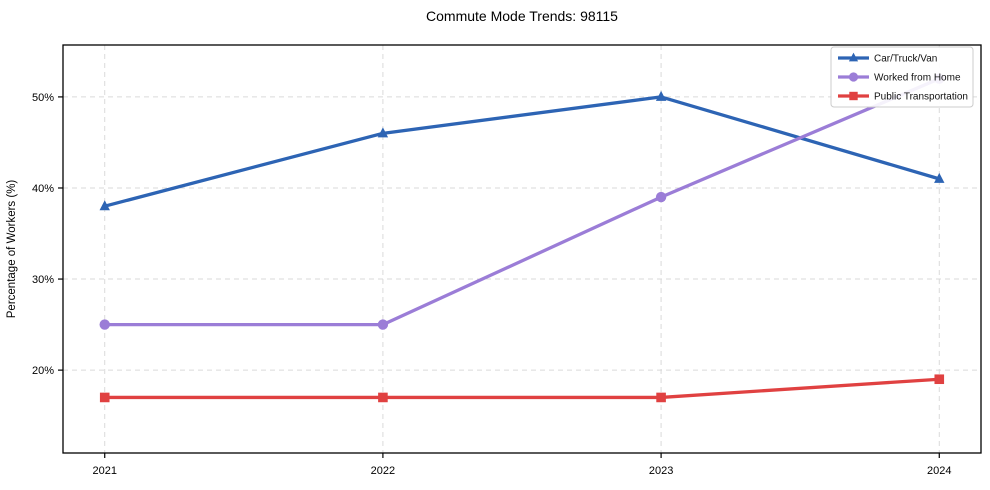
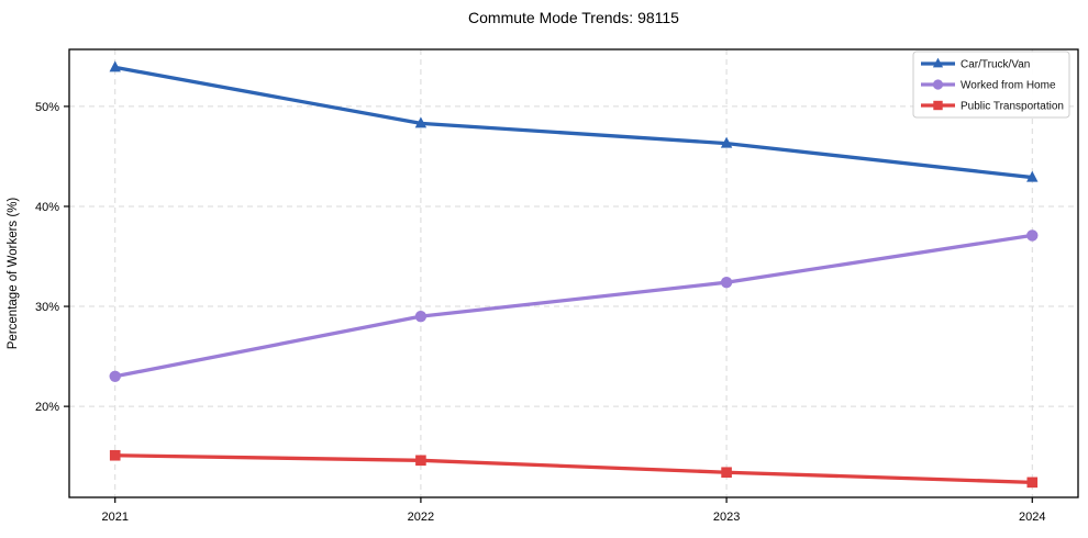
Car/Truck/Van/2021: 38% -> 54%
Worked from Home/2021: 25% -> 23%
Public Transportation/2021: 17% -> 15%
Car/Truck/Van/2022: 46% -> 48%
Worked from Home/2022: 25% -> 29%
Public Transportation/2022: 17% -> 15%
Car/Truck/Van/2023: 50% -> 46%
Worked from Home/2023: 39% -> 32%
Public Transportation/2023: 17% -> 13%
Car/Truck/Van/2024: 41% -> 43%
Worked from Home/2024: 52% -> 37%
Public Transportation/2024: 19% -> 12%
